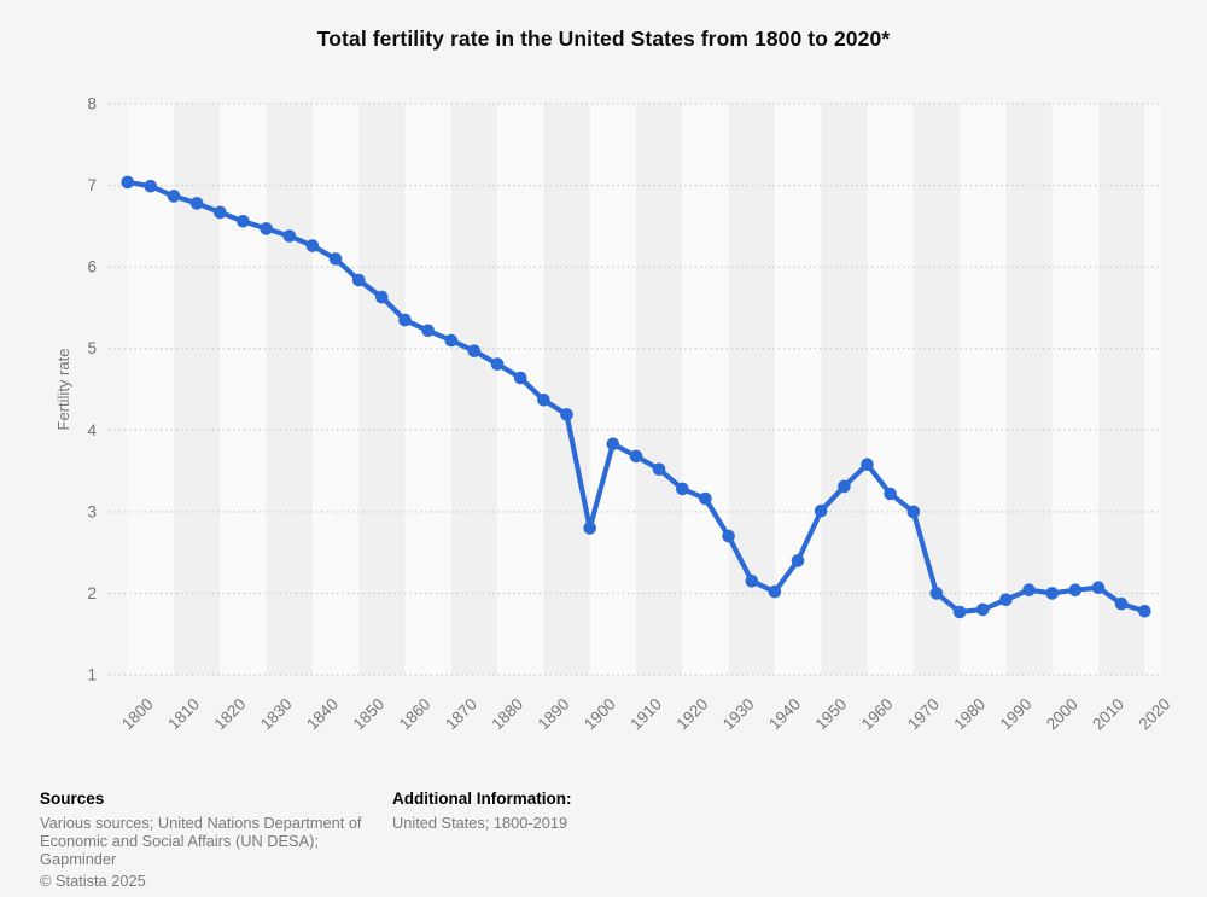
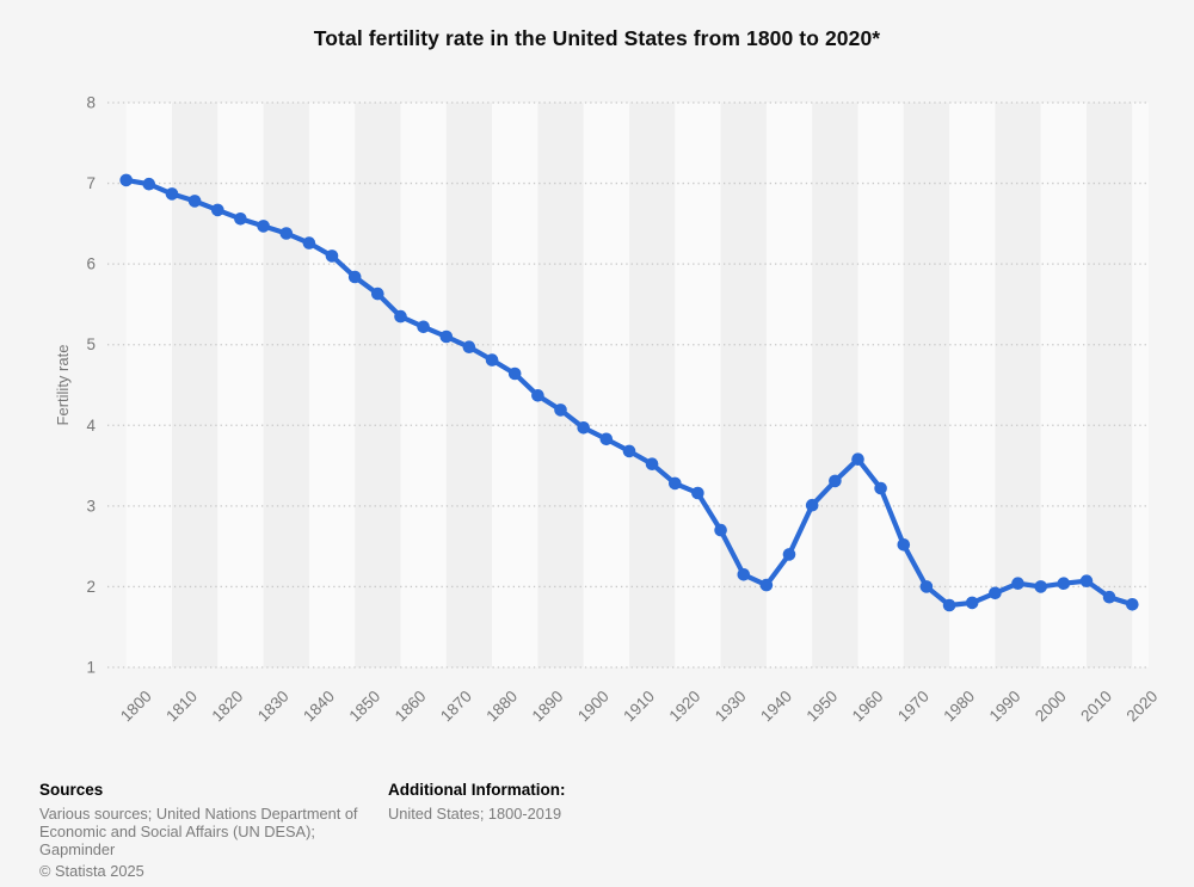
1900: 2.8 -> 4.0
1970: 3.0 -> 2.5
